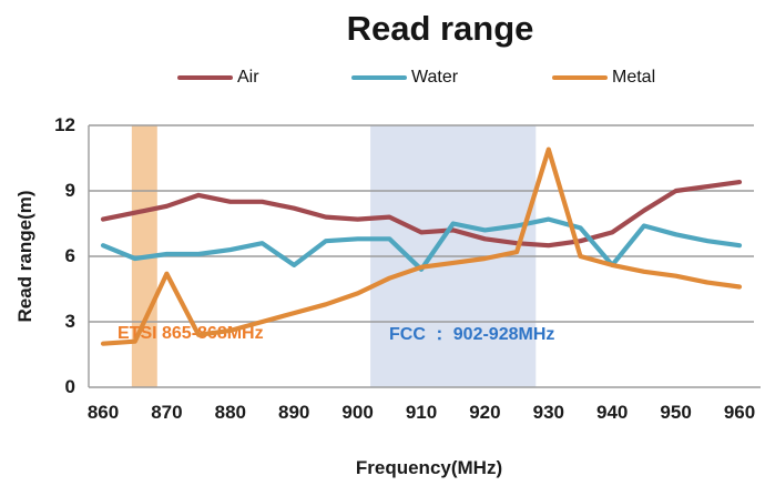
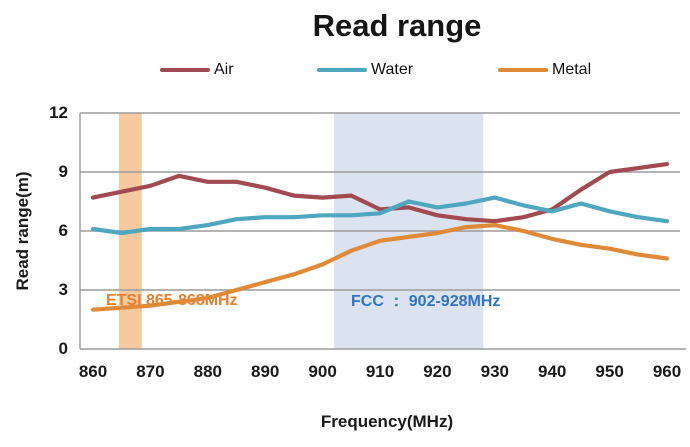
Water/860: 6.5 -> 6.1
Metal/870: 5.2 -> 2.2
Water/890: 5.6 -> 6.7
Water/910: 5.4 -> 6.9
Metal/930: 10.9 -> 6.3
Water/940: 5.6 -> 7.0
